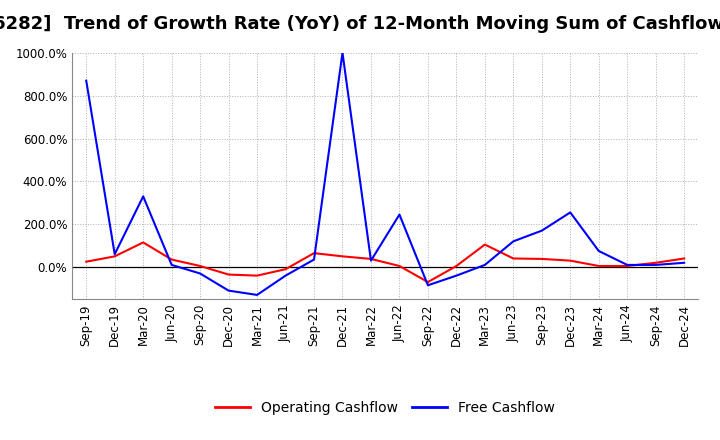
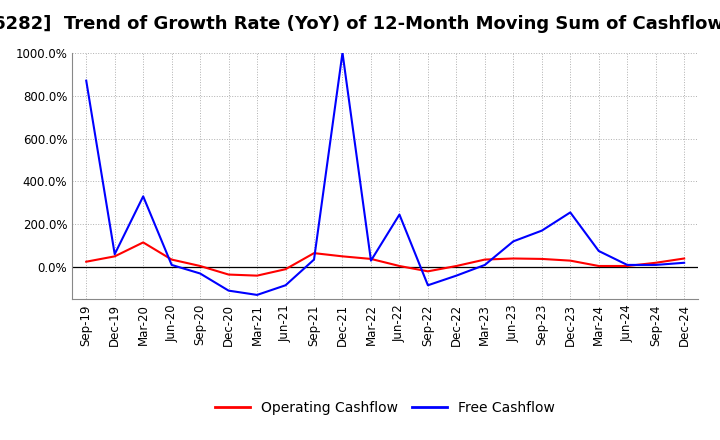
Free Cashflow/Jun-21: -40% -> -85%
Operating Cashflow/Sep-22: -70% -> -20%
Operating Cashflow/Mar-23: 105% -> 35%
